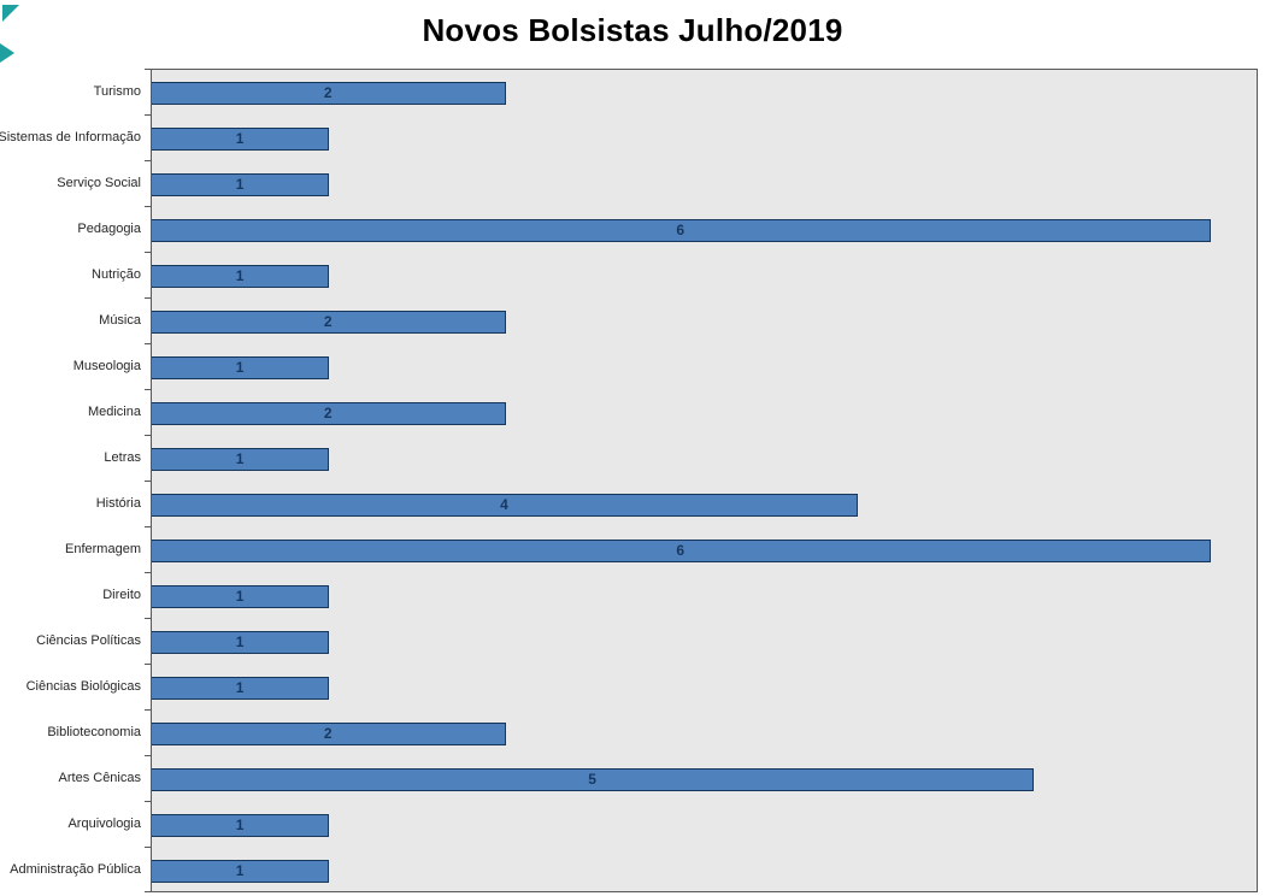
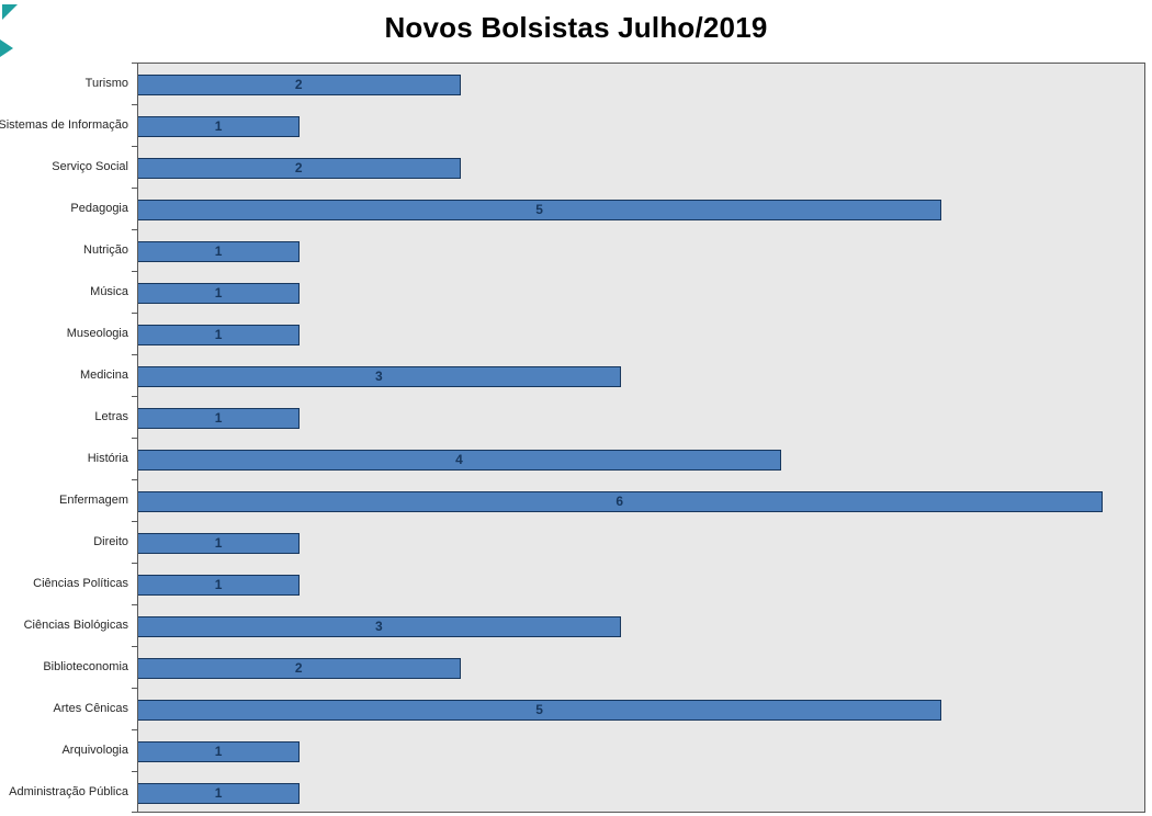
Serviço Social: 1 -> 2
Pedagogia: 6 -> 5
Música: 2 -> 1
Medicina: 2 -> 3
Ciências Biológicas: 1 -> 3
